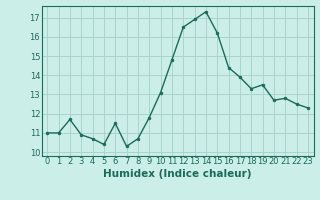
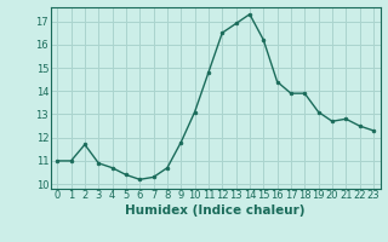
6: 11.5 -> 10.2
18: 13.3 -> 13.9
19: 13.5 -> 13.1
